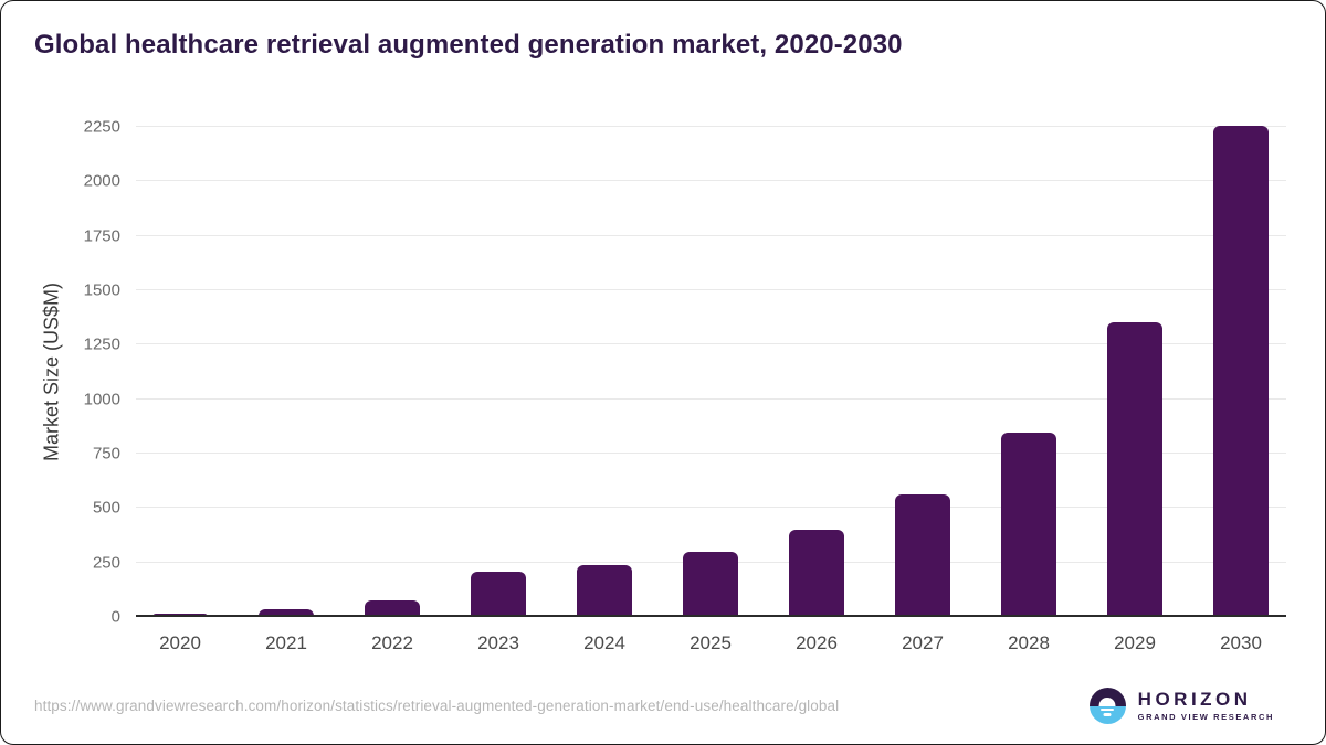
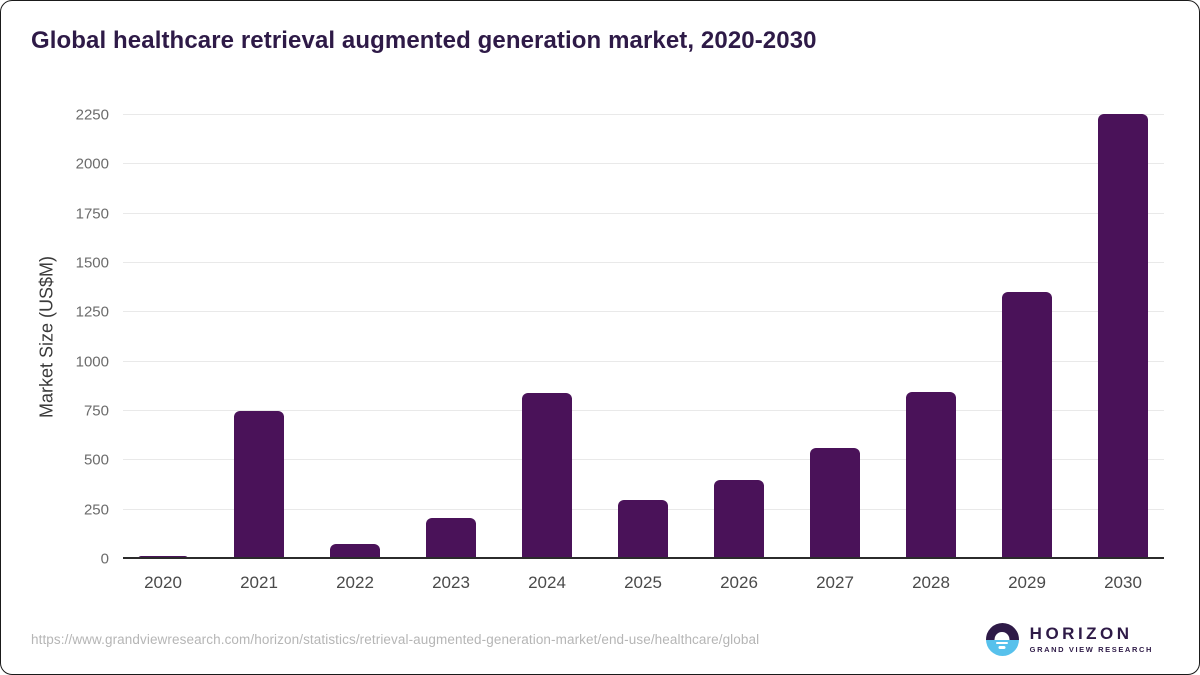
2021: 40 -> 750
2024: 240 -> 840
